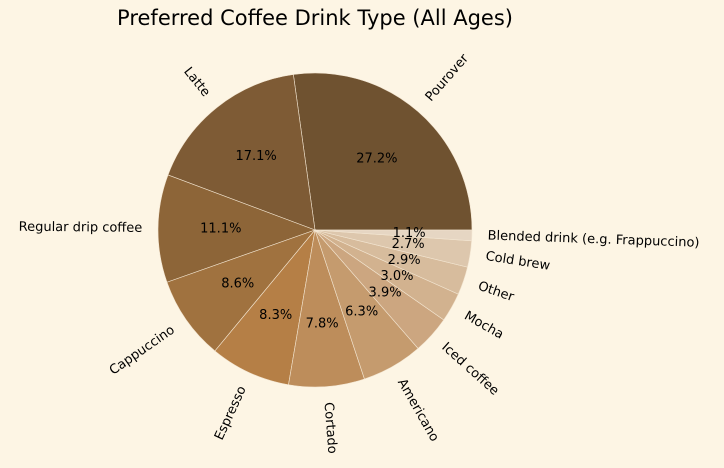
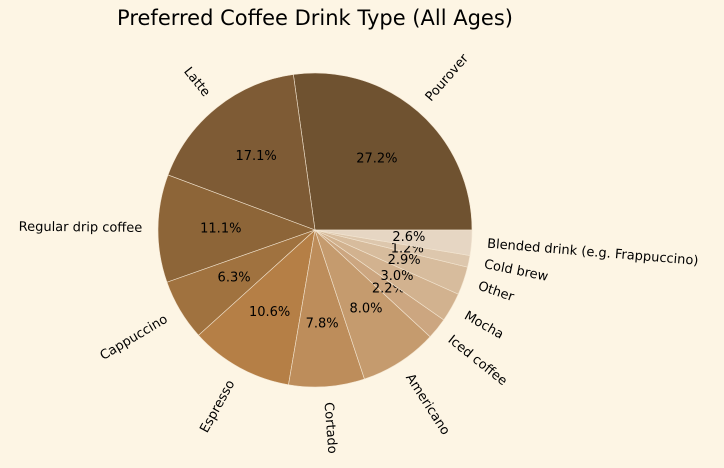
Cappuccino: 8.6% -> 6.3%
Espresso: 8.3% -> 10.6%
Americano: 6.3% -> 8.0%
Iced coffee: 3.9% -> 2.2%
Cold brew: 2.7% -> 1.2%
Blended drink (e.g. Frappuccino): 1.1% -> 2.6%
